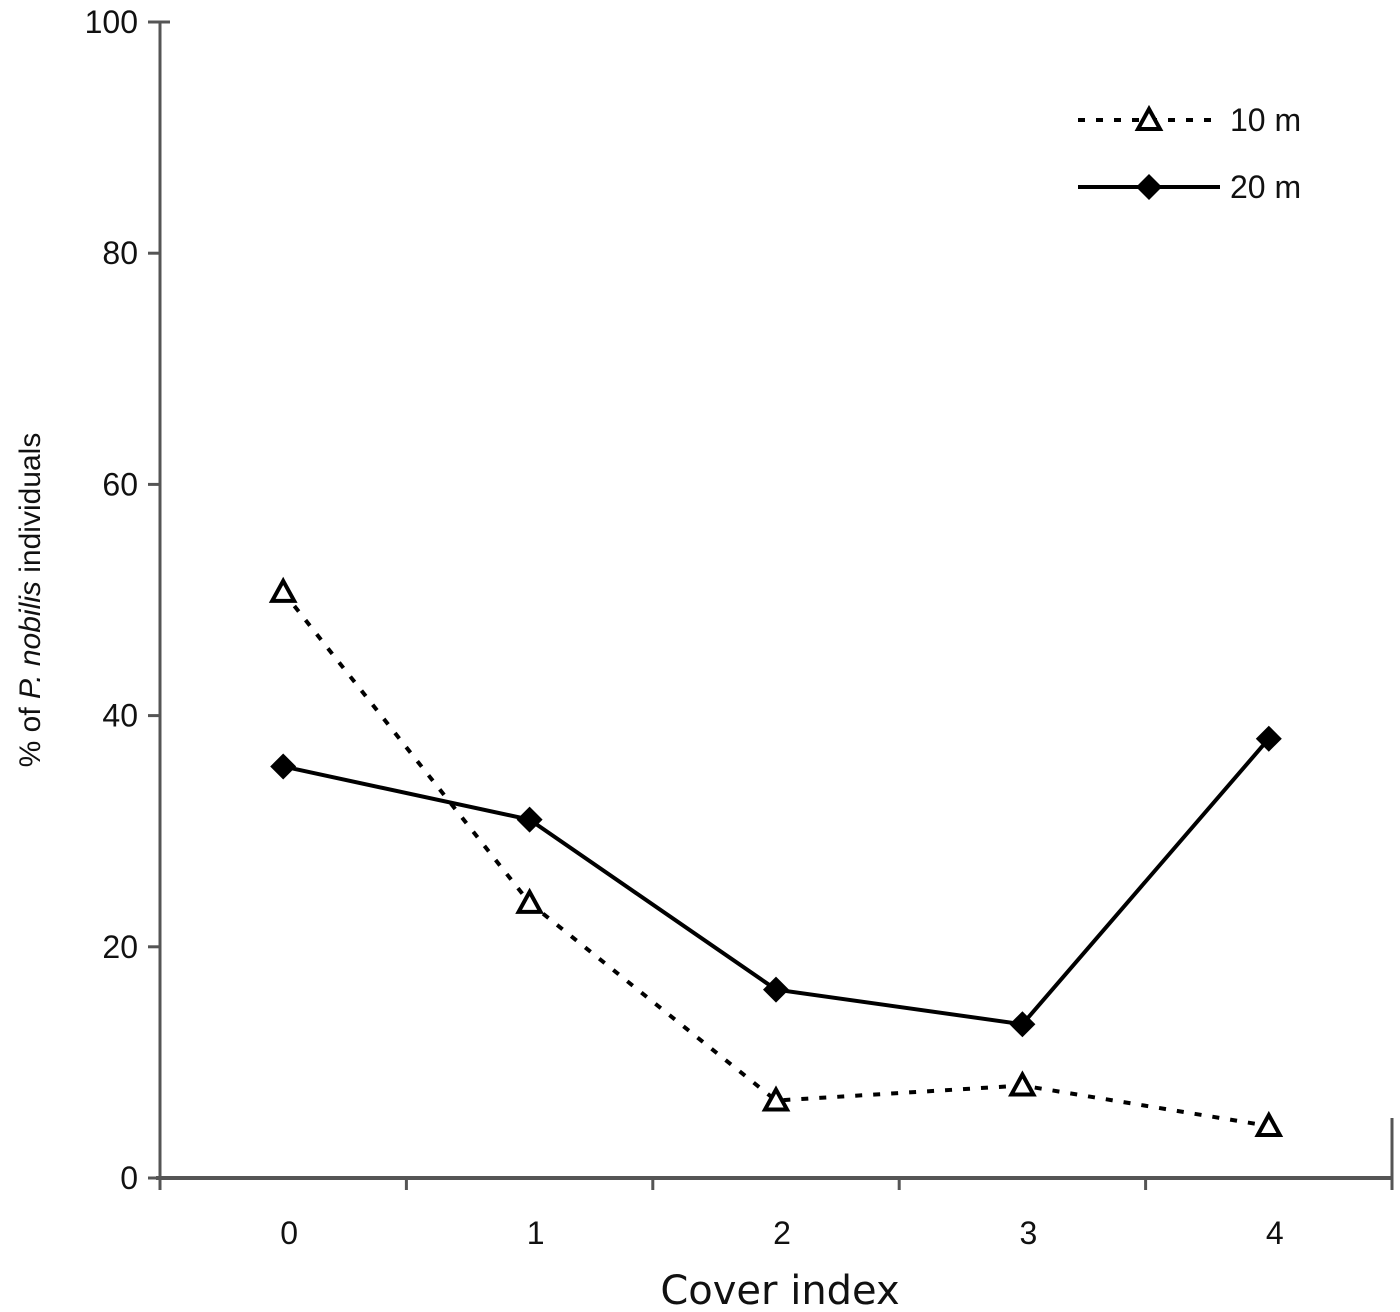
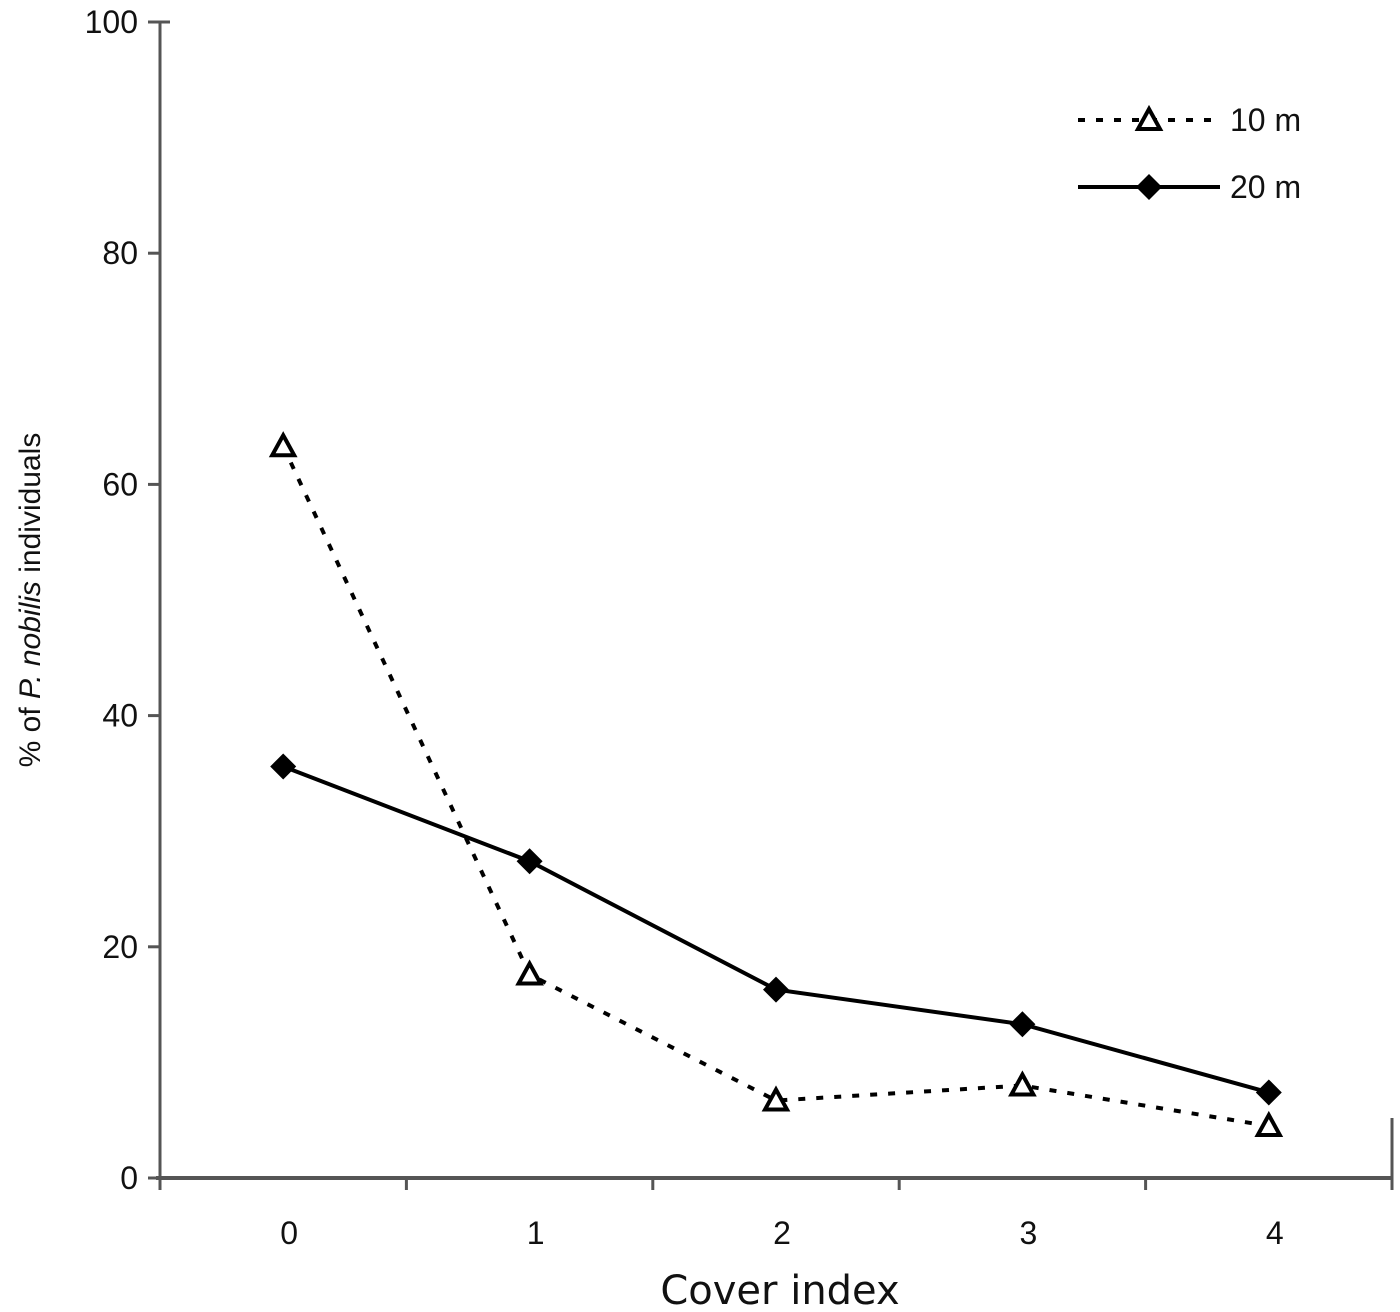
10 m/0: 50.7 -> 63.3
10 m/1: 23.8 -> 17.6
20 m/1: 31.0 -> 27.4
20 m/4: 38.0 -> 7.4
